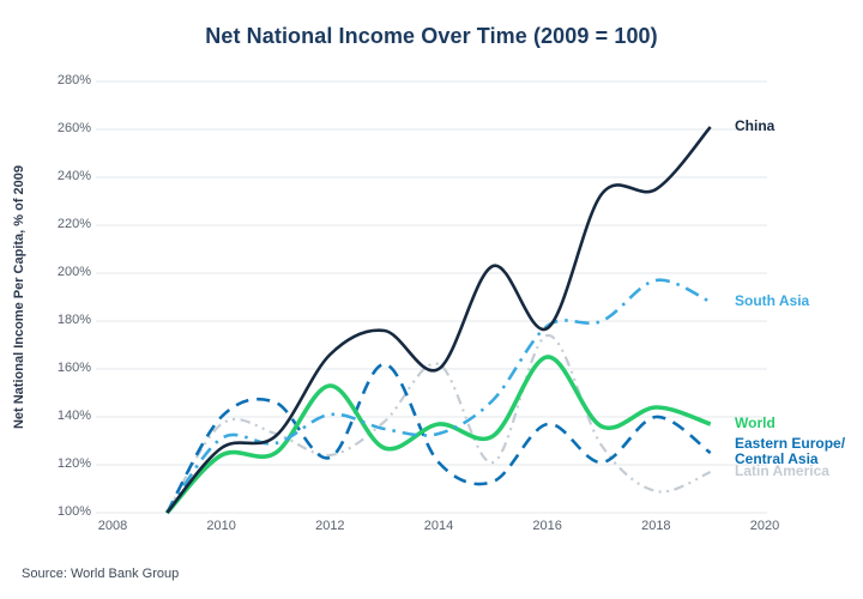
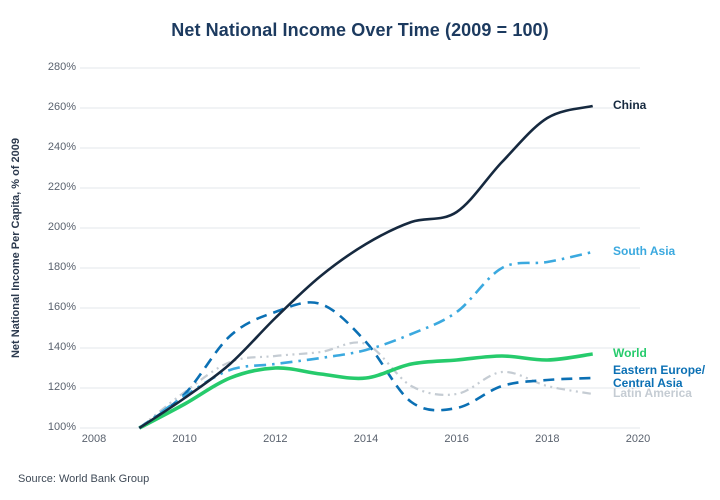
China/2010: 127% -> 115%
South Asia/2010: 131% -> 116%
World/2010: 124% -> 112%
Eastern Europe/Central Asia/2010: 140% -> 117%
Latin America/2010: 137% -> 118%
China/2012: 166% -> 155%
South Asia/2012: 141% -> 132%
World/2012: 153% -> 130%
Eastern Europe/Central Asia/2012: 123% -> 158%
Latin America/2012: 124% -> 136%
China/2014: 160% -> 192%
South Asia/2014: 133% -> 139%
World/2014: 137% -> 125%
Eastern Europe/Central Asia/2014: 121% -> 143%
Latin America/2014: 162% -> 142%
China/2016: 177% -> 208%
South Asia/2016: 178% -> 158%
World/2016: 165% -> 134%
Eastern Europe/Central Asia/2016: 137% -> 110%
Latin America/2016: 174% -> 117%
China/2018: 235% -> 255%
South Asia/2018: 197% -> 183%
World/2018: 144% -> 134%
Eastern Europe/Central Asia/2018: 140% -> 124%
Latin America/2018: 109% -> 121%
